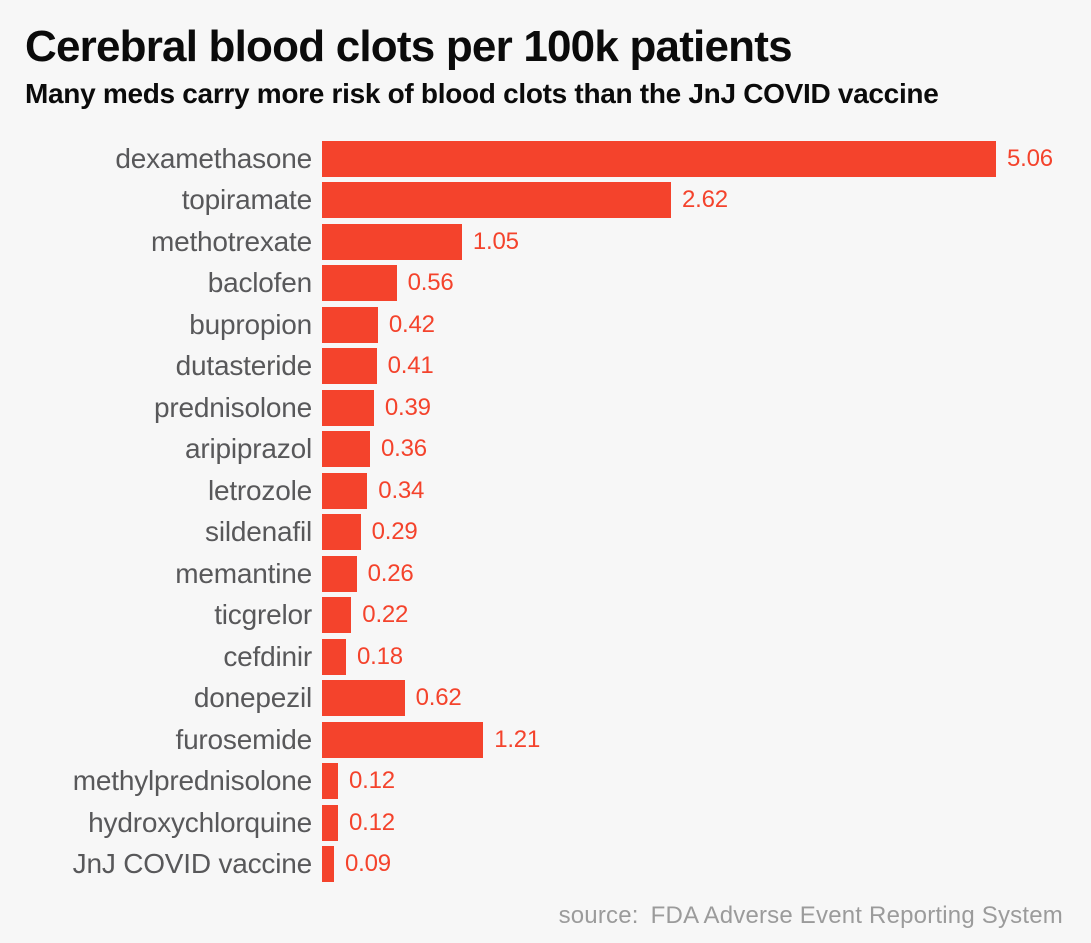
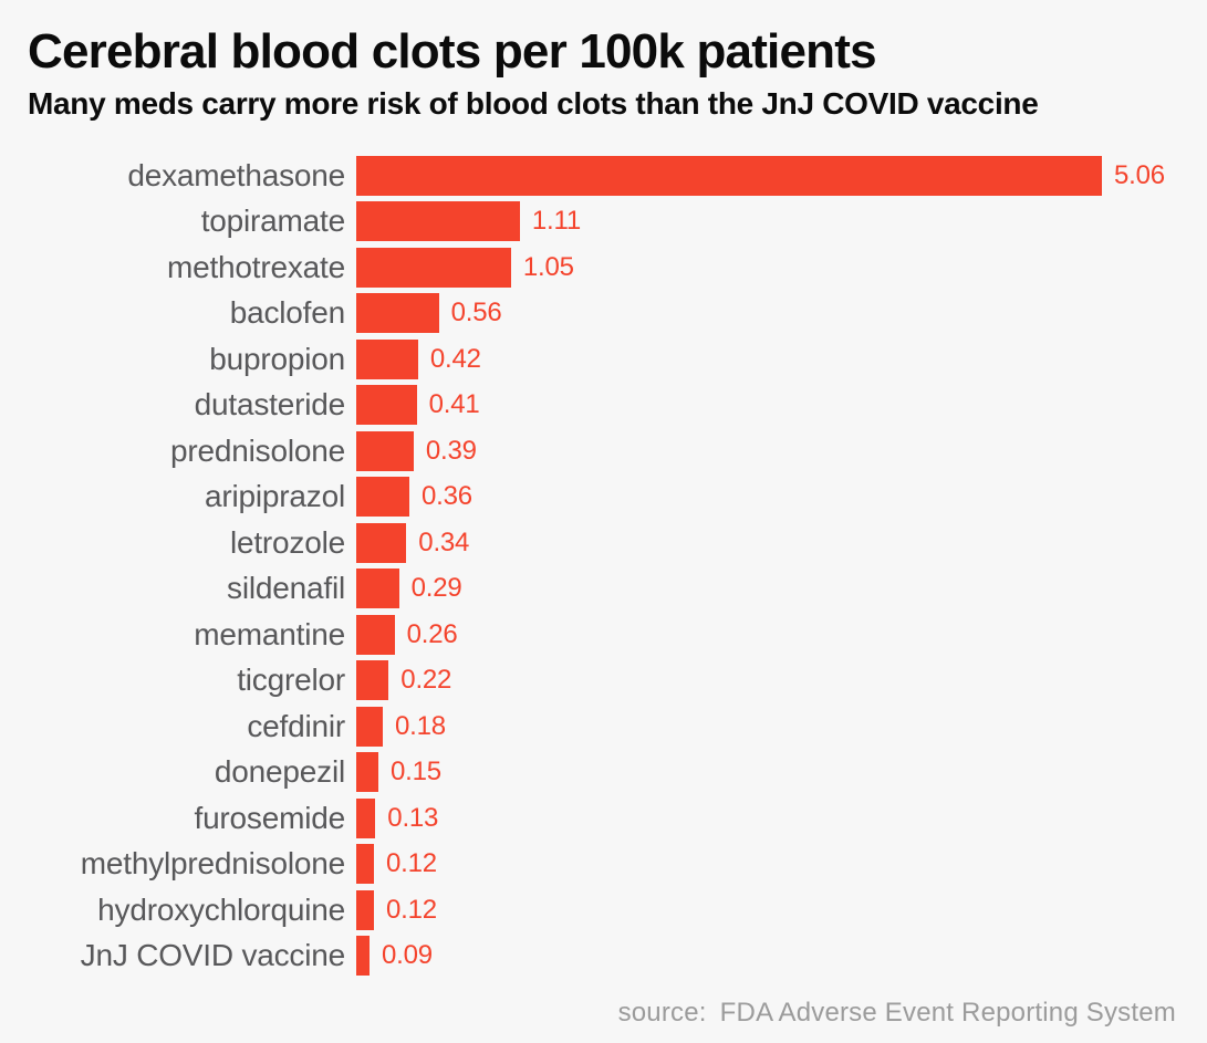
topiramate: 2.62 -> 1.11
donepezil: 0.62 -> 0.15
furosemide: 1.21 -> 0.13
